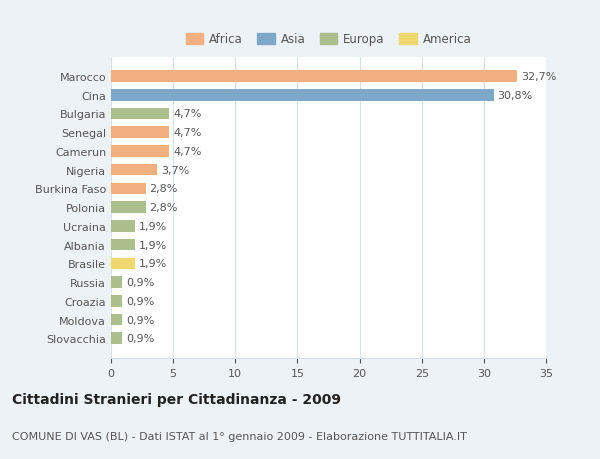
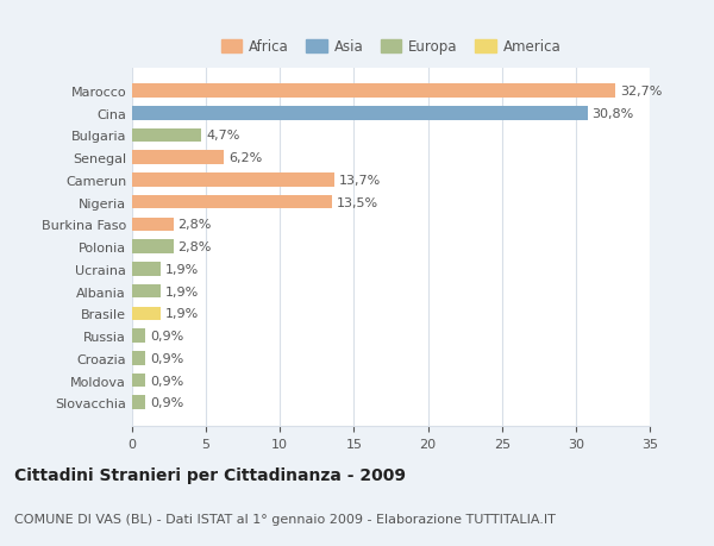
Senegal: 4,7% -> 6,2%
Camerun: 4,7% -> 13,7%
Nigeria: 3,7% -> 13,5%
